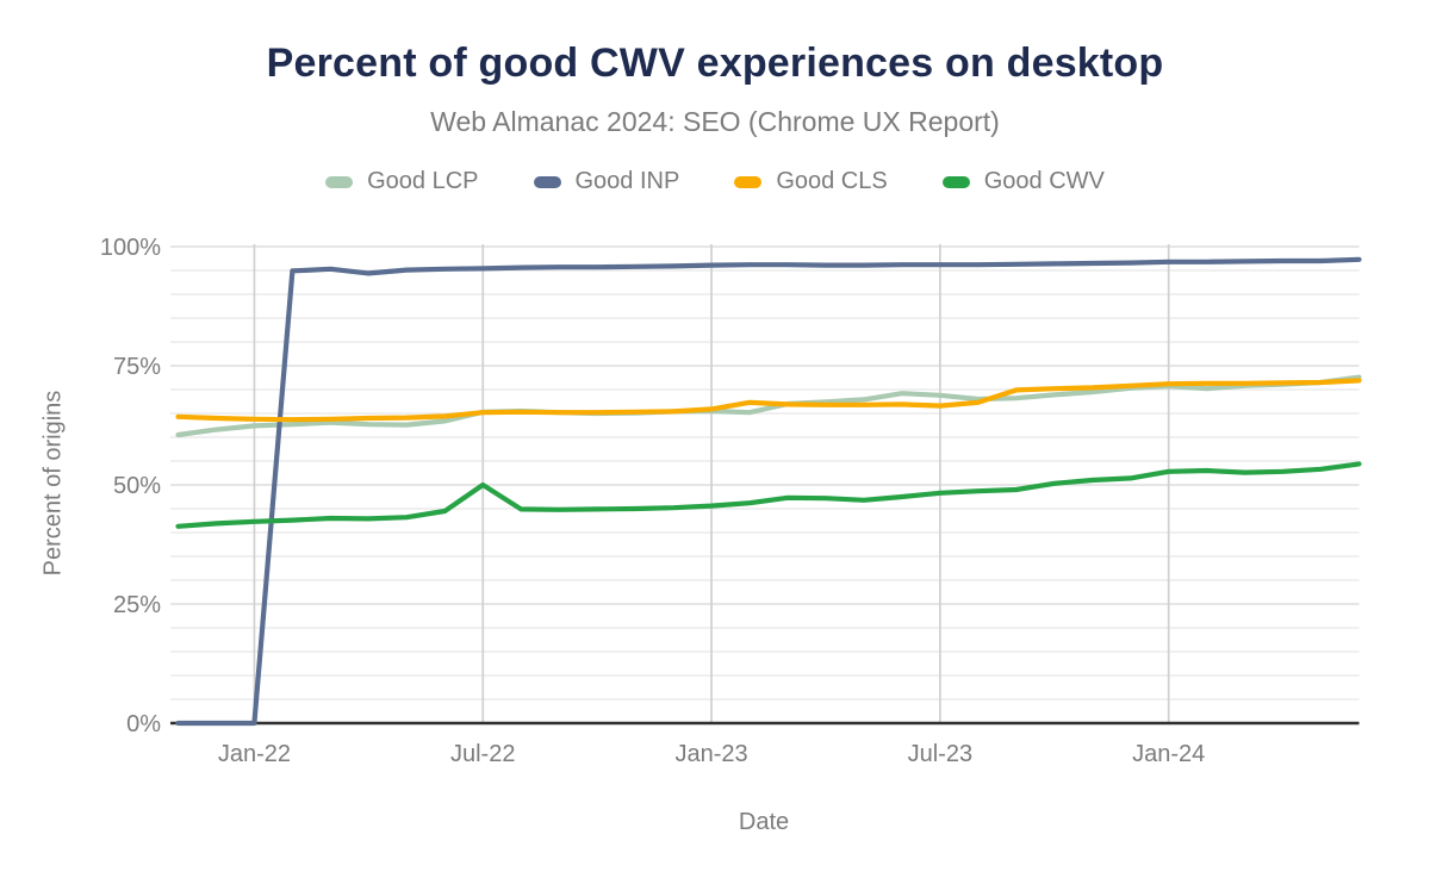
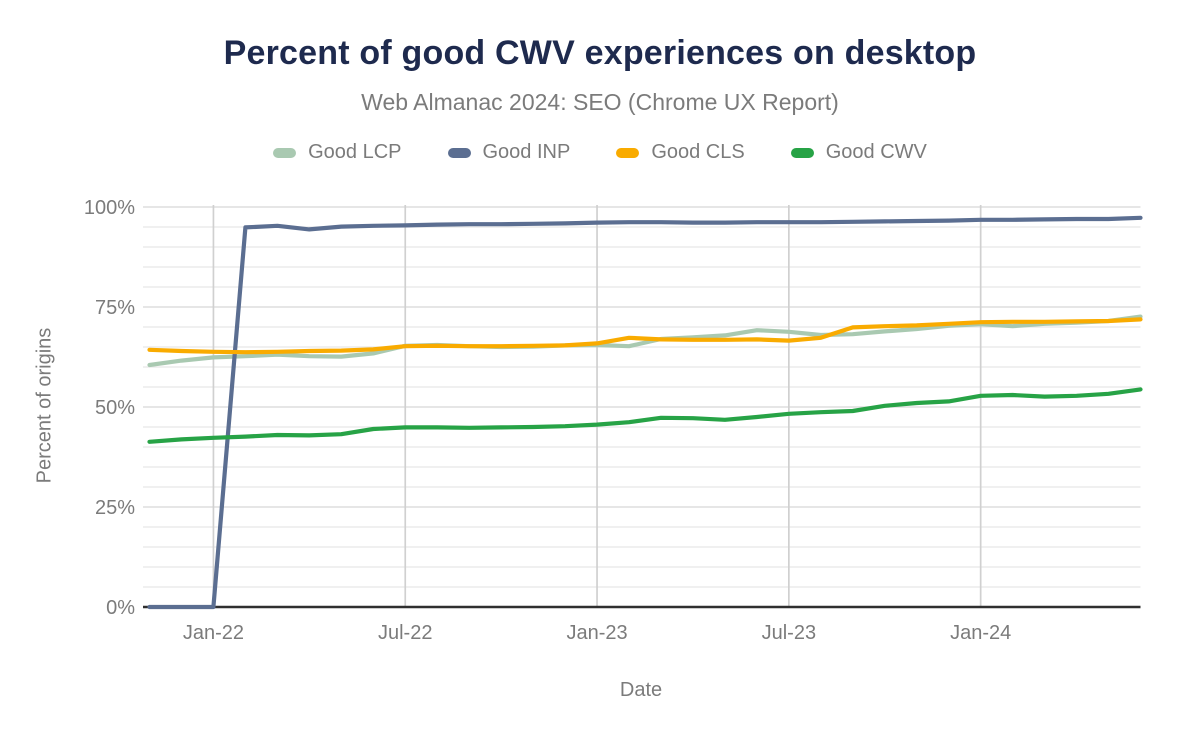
Good CWV/Jul-22: 50% -> 45%
